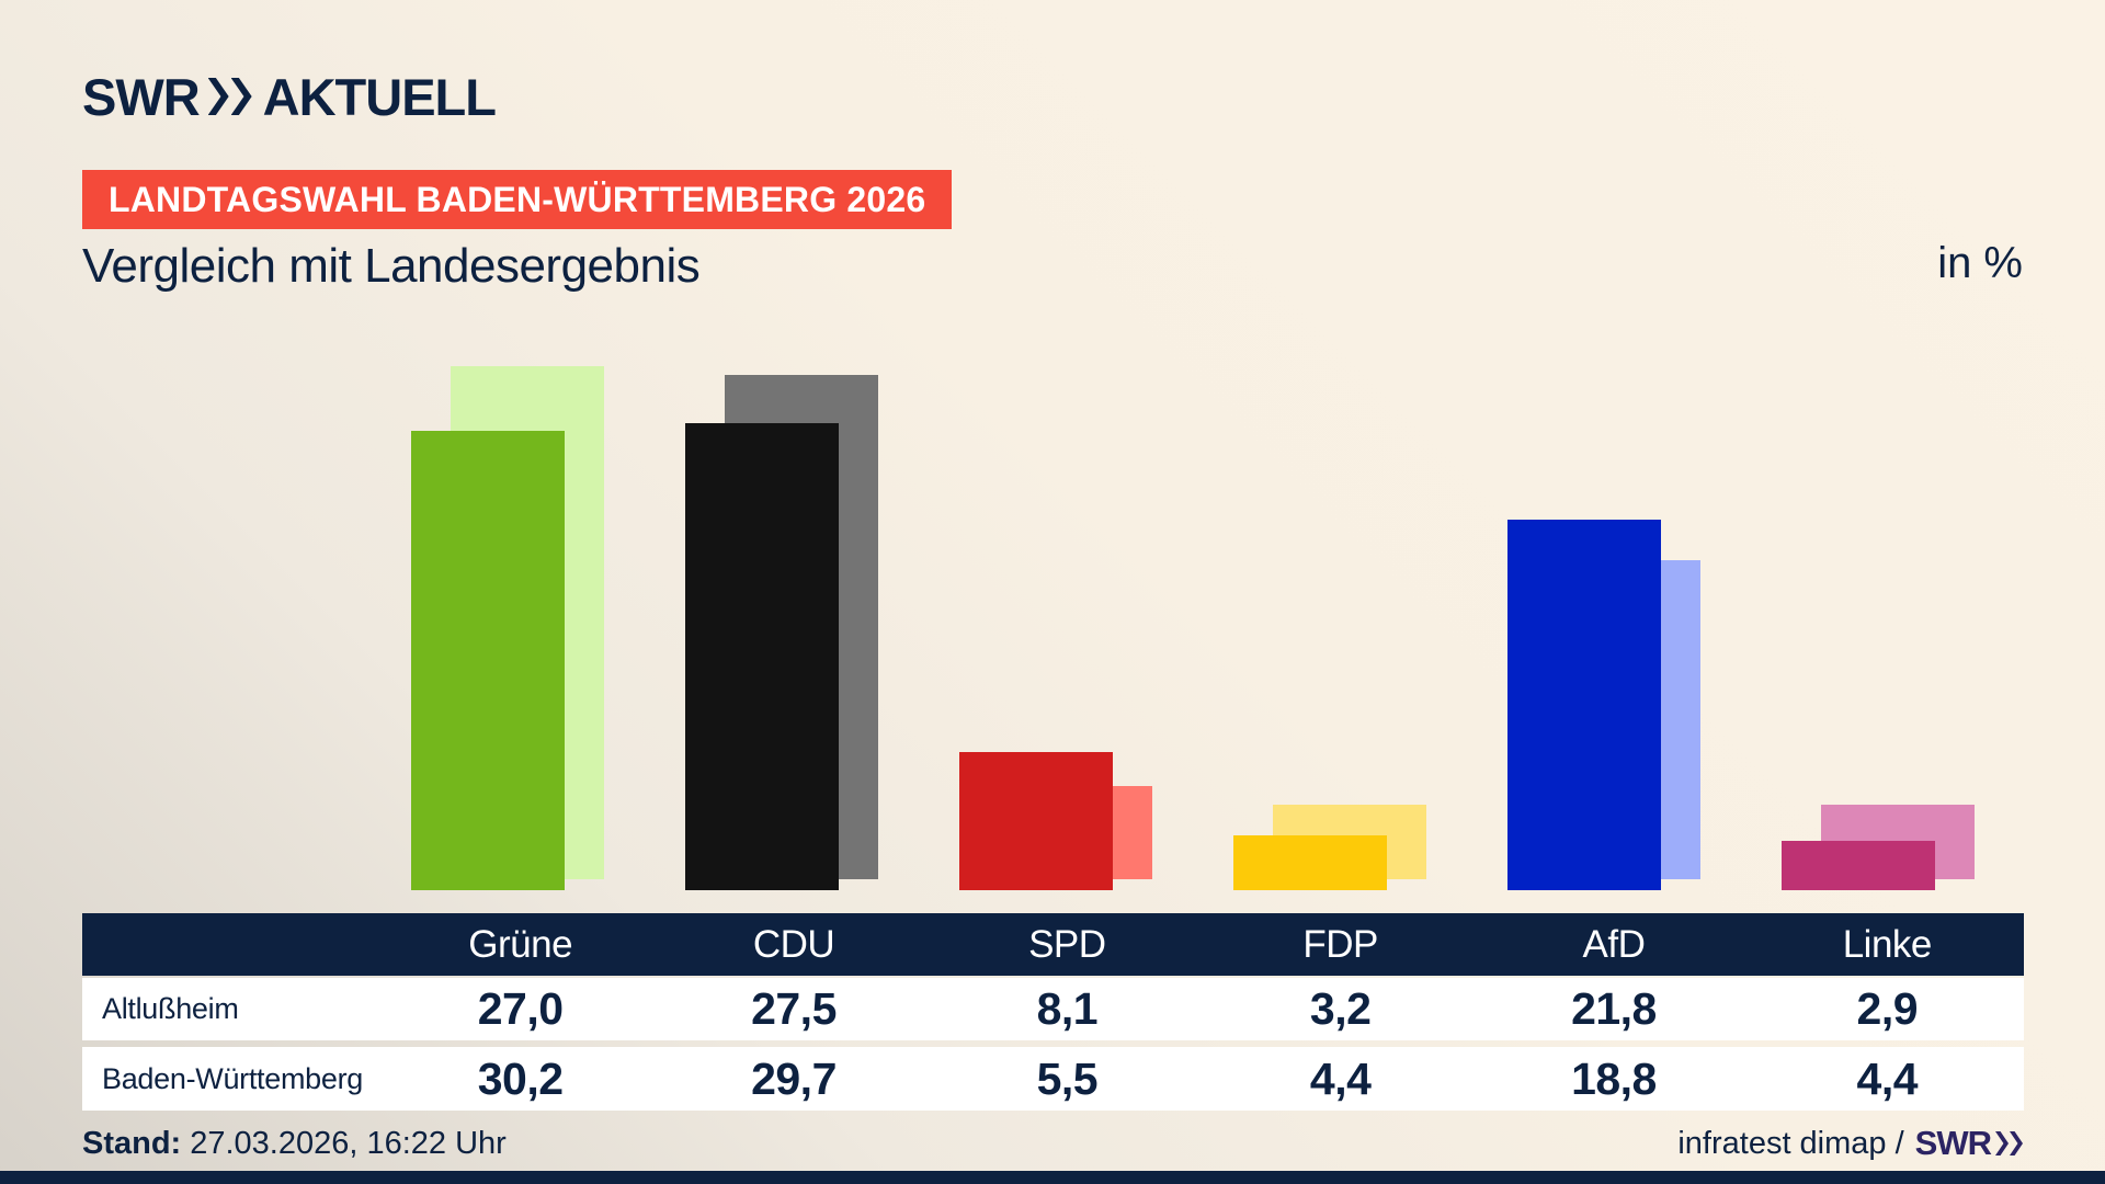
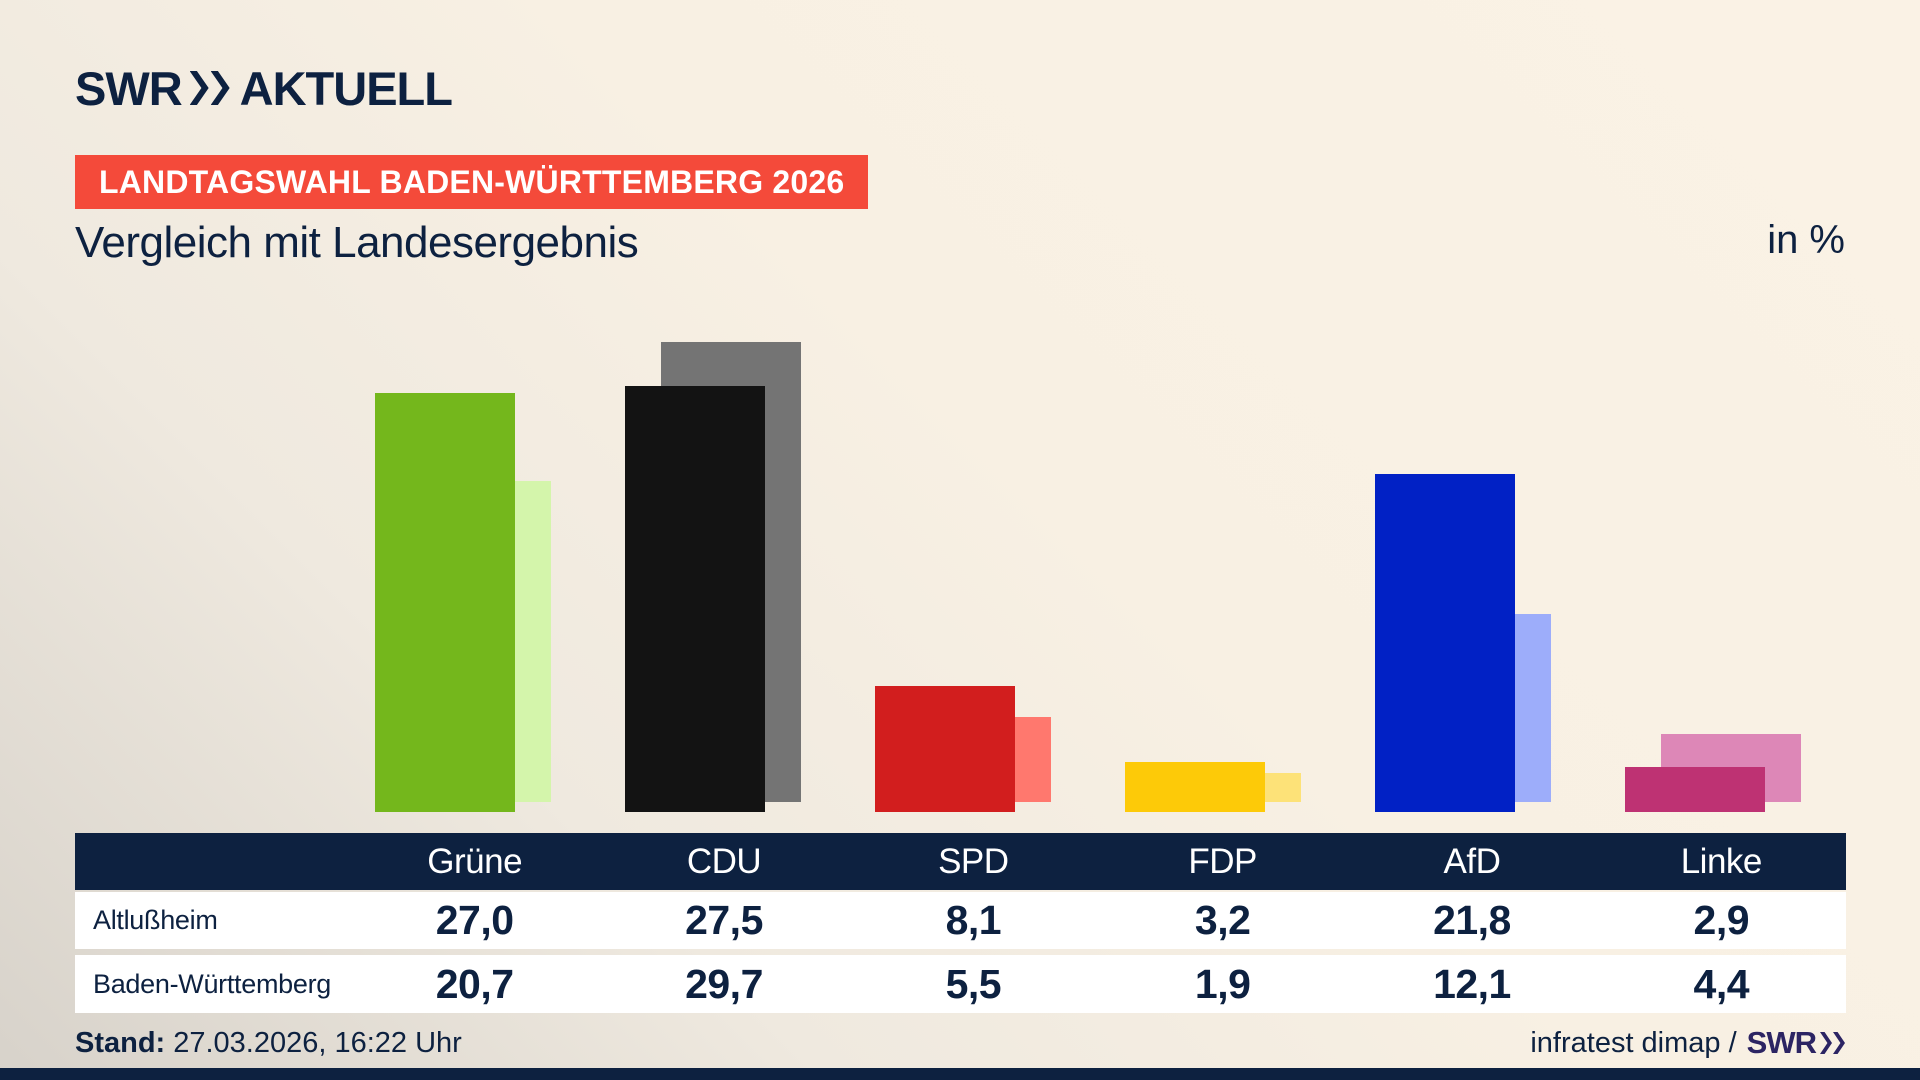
Baden-Württemberg/Grüne: 30,2 -> 20,7
Baden-Württemberg/FDP: 4,4 -> 1,9
Baden-Württemberg/AfD: 18,8 -> 12,1
